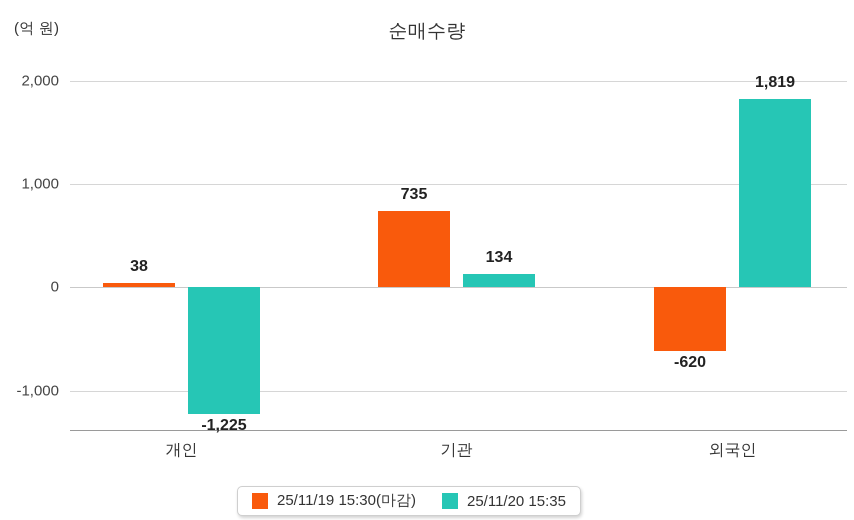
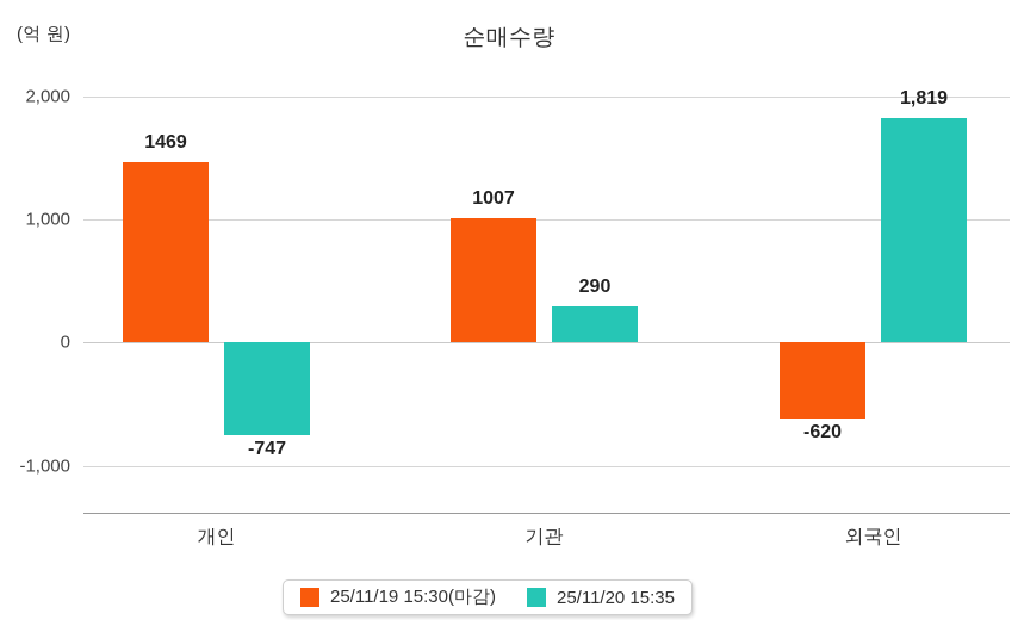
25/11/19 15:30(마감)/개인: 38 -> 1469
25/11/20 15:35/개인: -1,225 -> -747
25/11/19 15:30(마감)/기관: 735 -> 1007
25/11/20 15:35/기관: 134 -> 290
